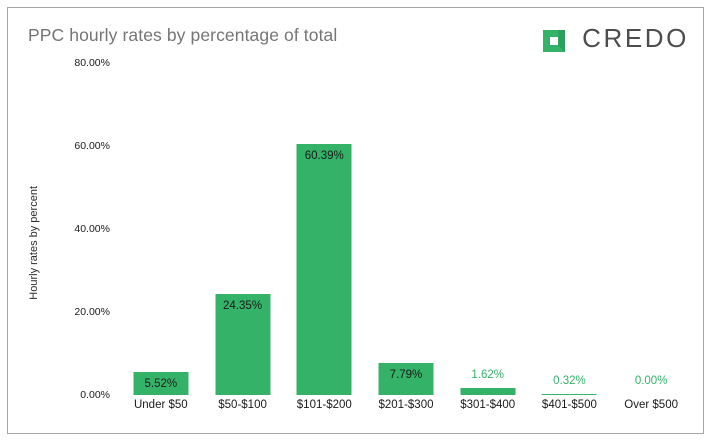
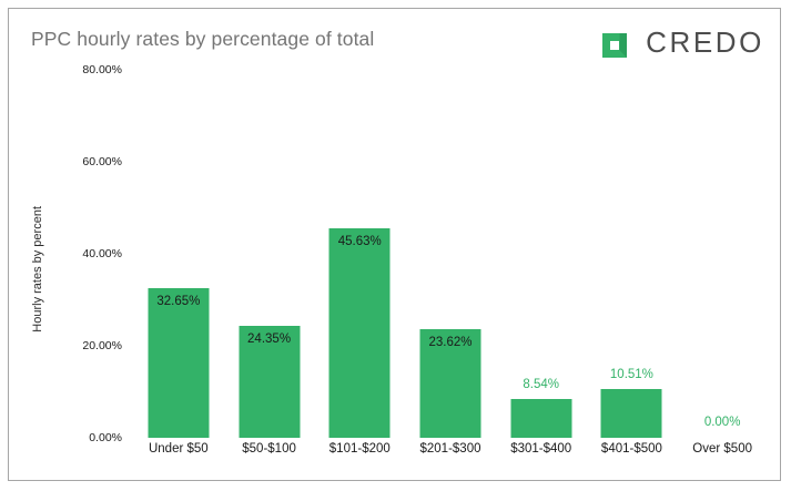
Under $50: 5.52% -> 32.65%
$101-$200: 60.39% -> 45.63%
$201-$300: 7.79% -> 23.62%
$301-$400: 1.62% -> 8.54%
$401-$500: 0.32% -> 10.51%
